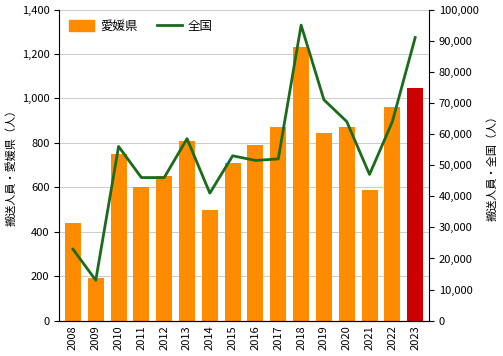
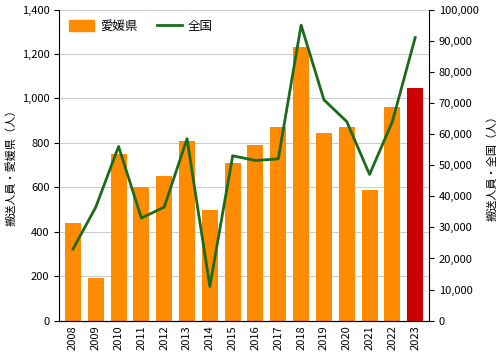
全国/2009: 13,000 -> 36,500
全国/2011: 46,000 -> 33,000
全国/2012: 46,000 -> 36,500
全国/2014: 41,000 -> 11,000
